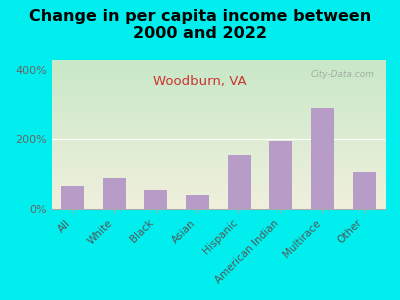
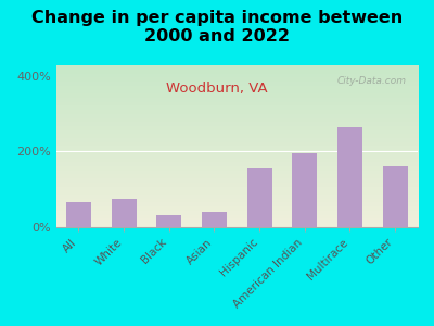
White: 90% -> 75%
Black: 55% -> 30%
Multirace: 290% -> 265%
Other: 105% -> 160%
